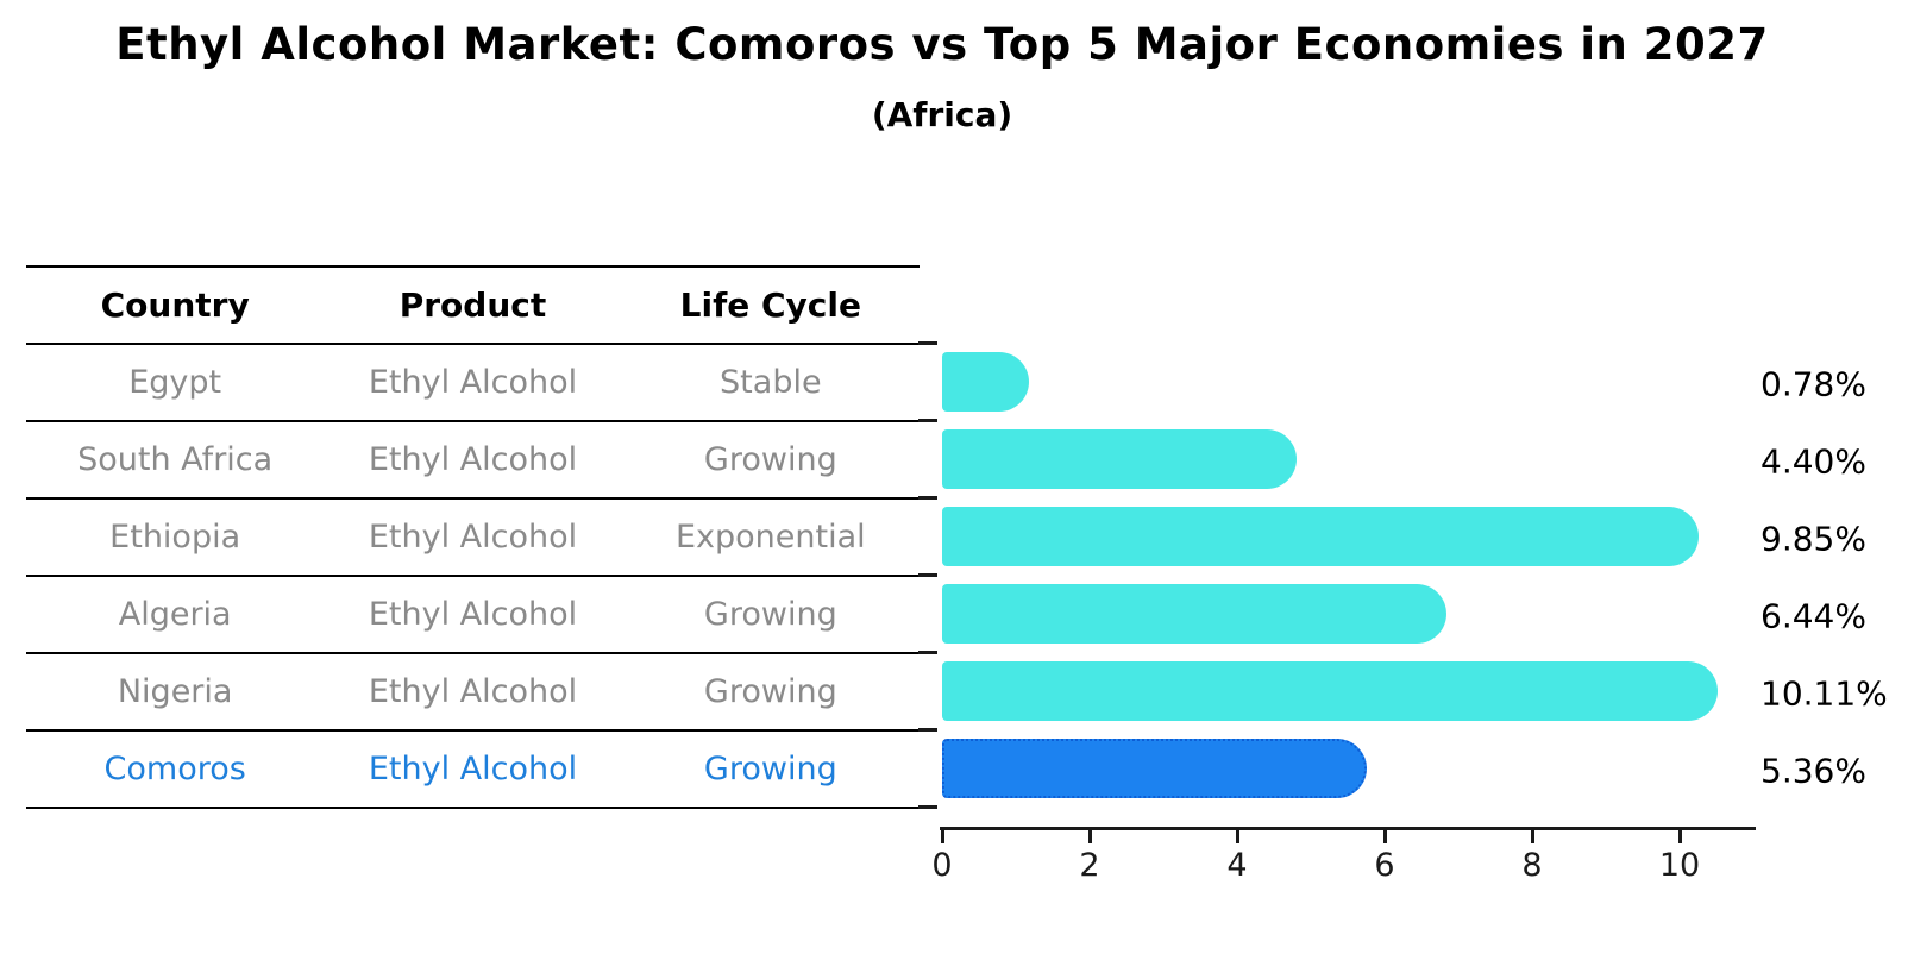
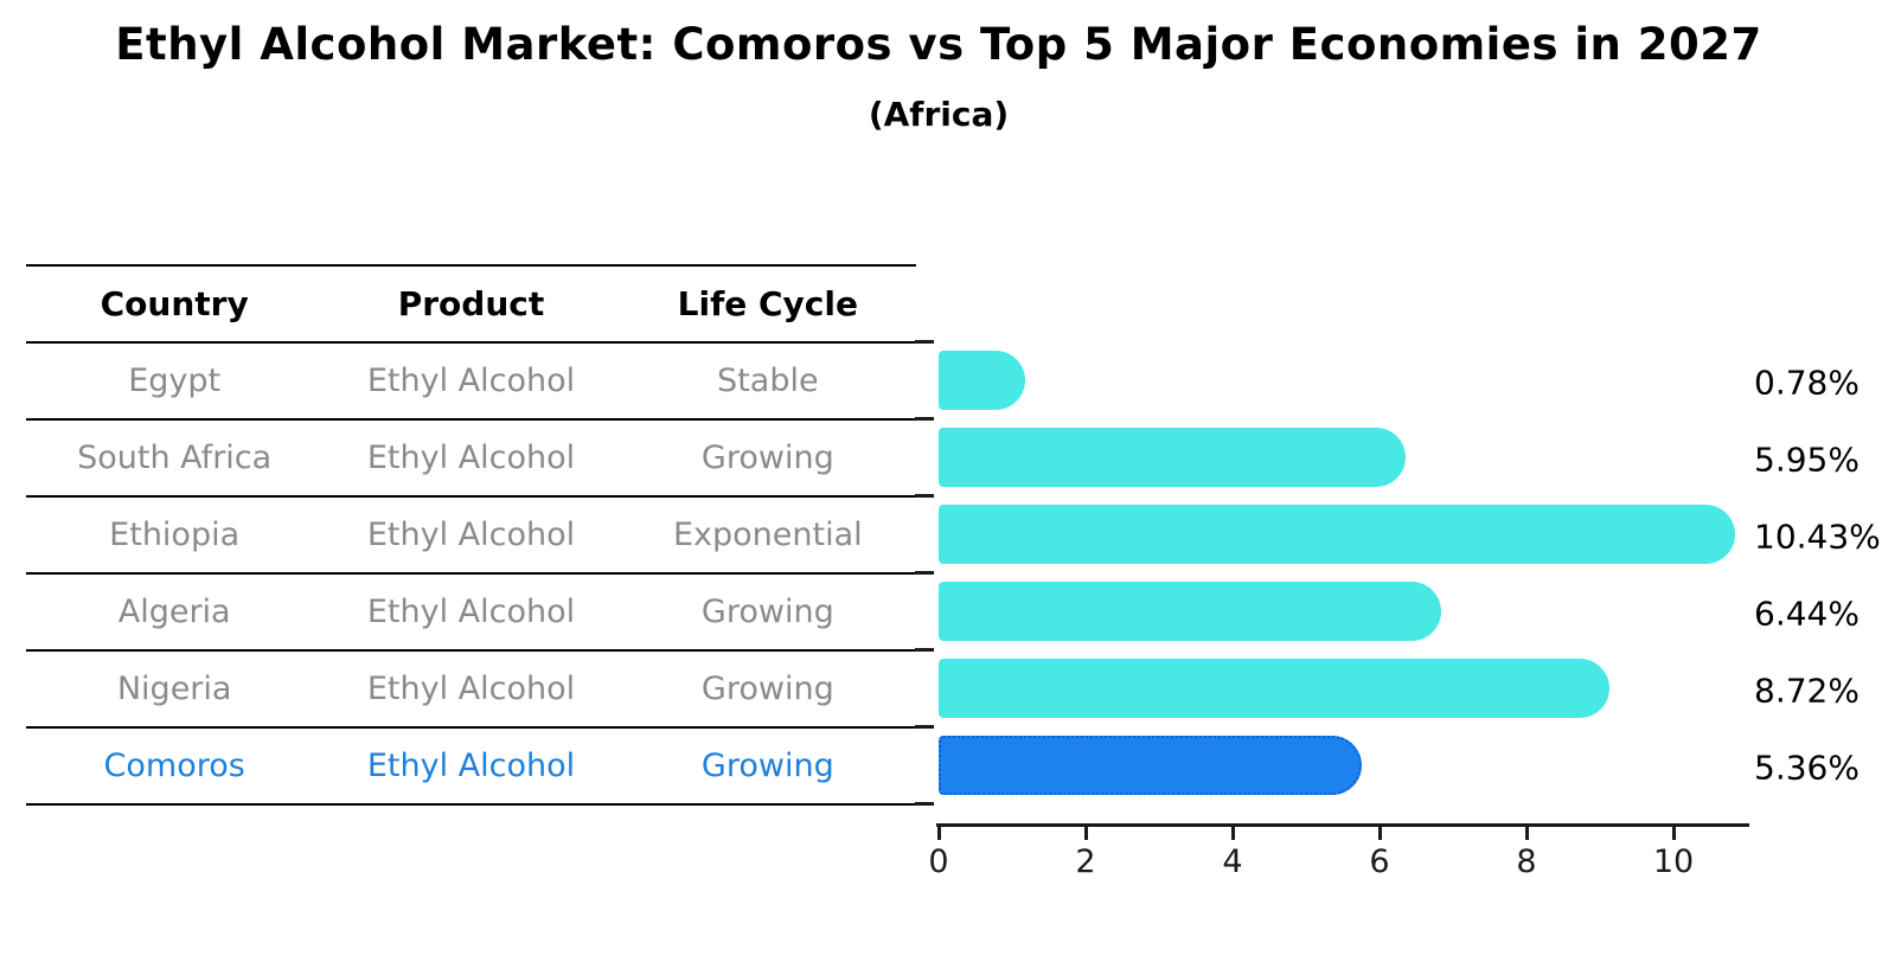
South Africa: 4.40% -> 5.95%
Ethiopia: 9.85% -> 10.43%
Nigeria: 10.11% -> 8.72%
